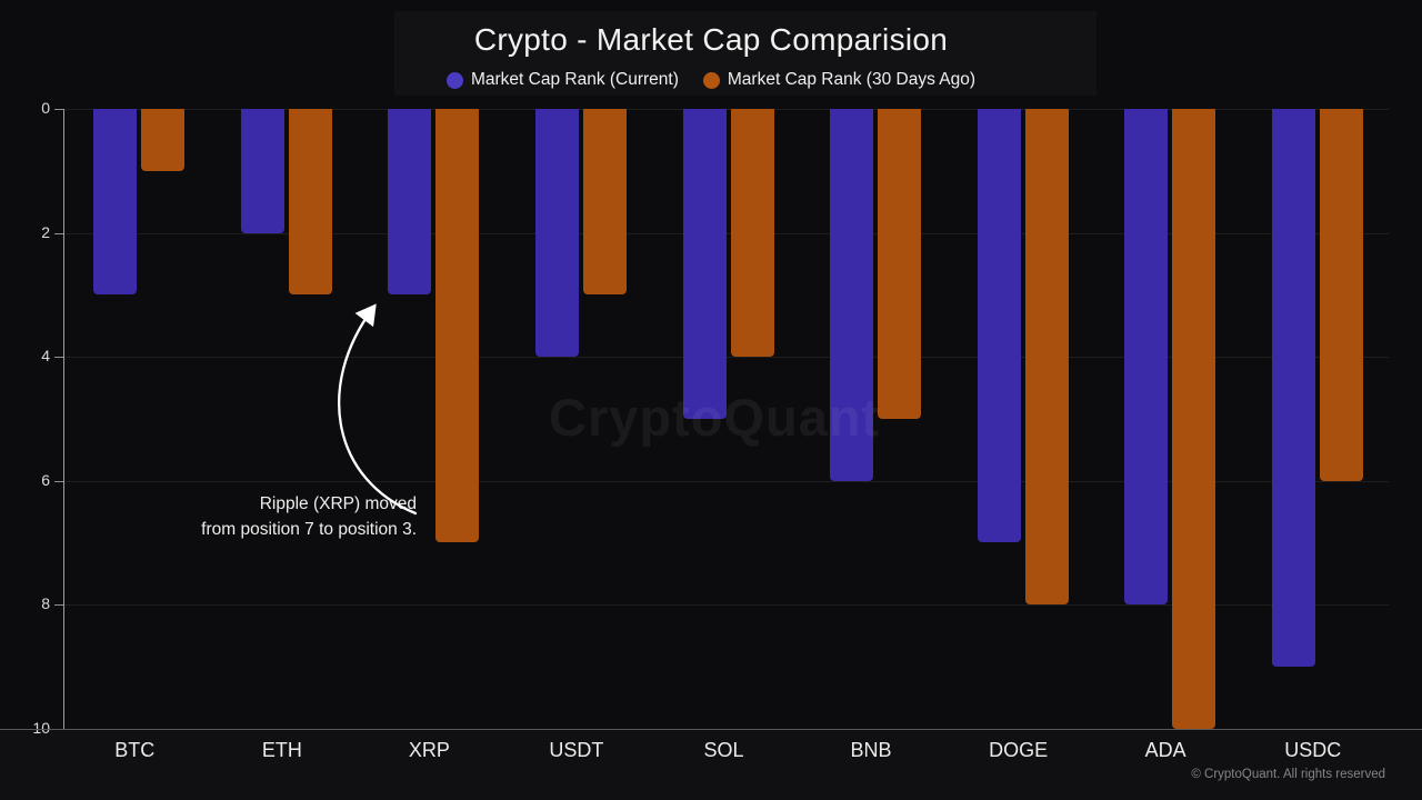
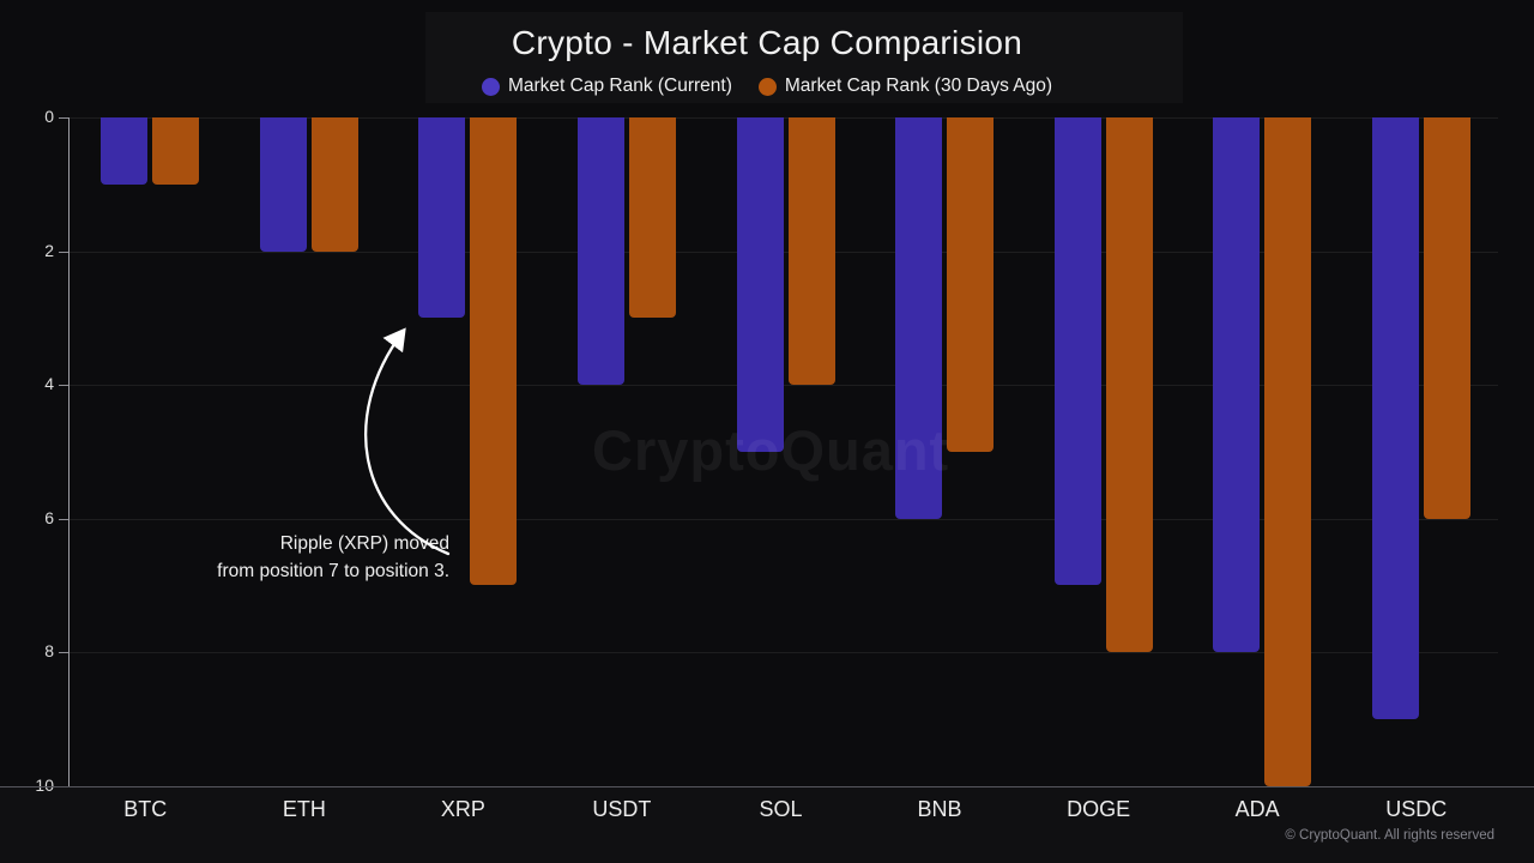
Market Cap Rank (Current)/BTC: 3 -> 1
Market Cap Rank (30 Days Ago)/ETH: 3 -> 2
